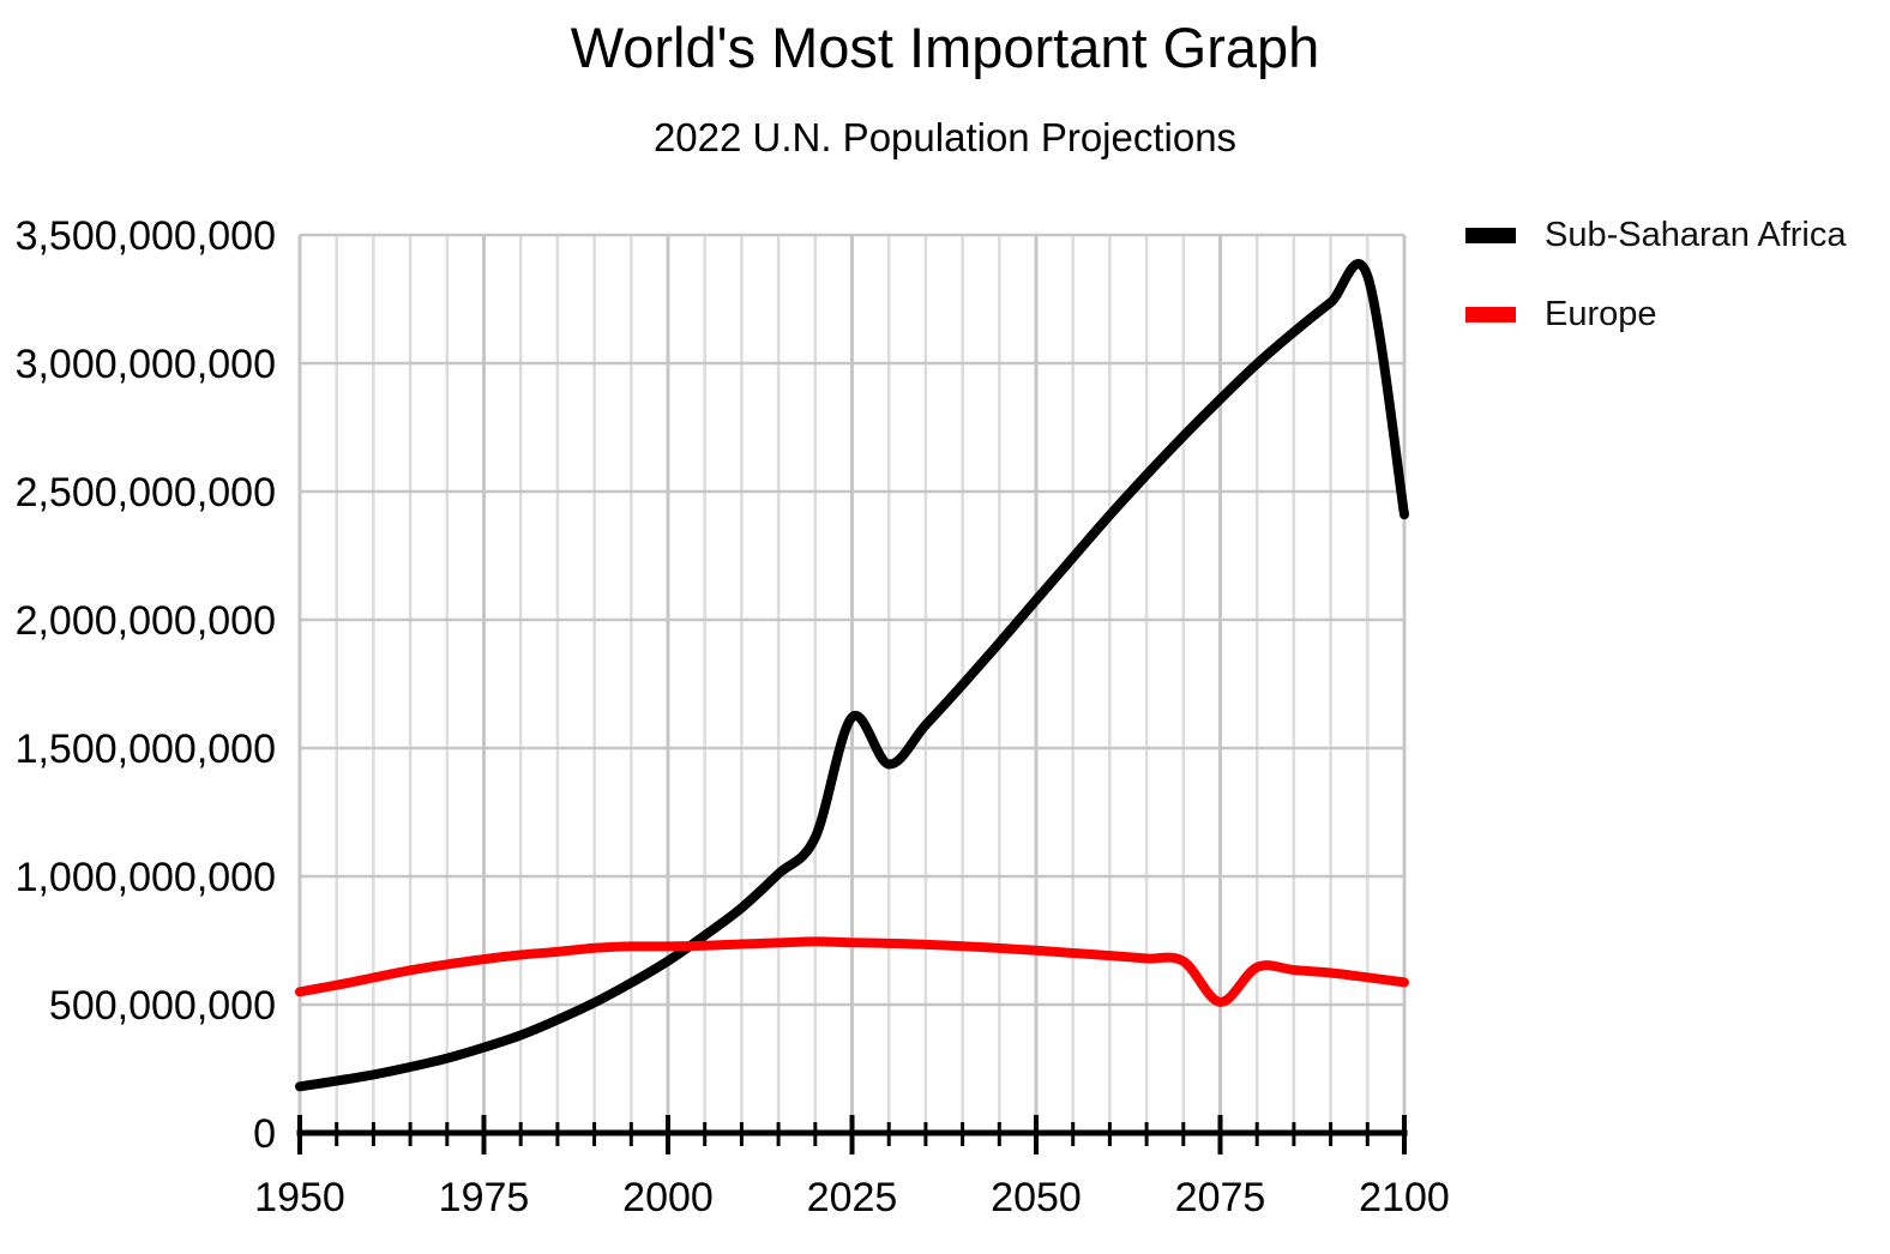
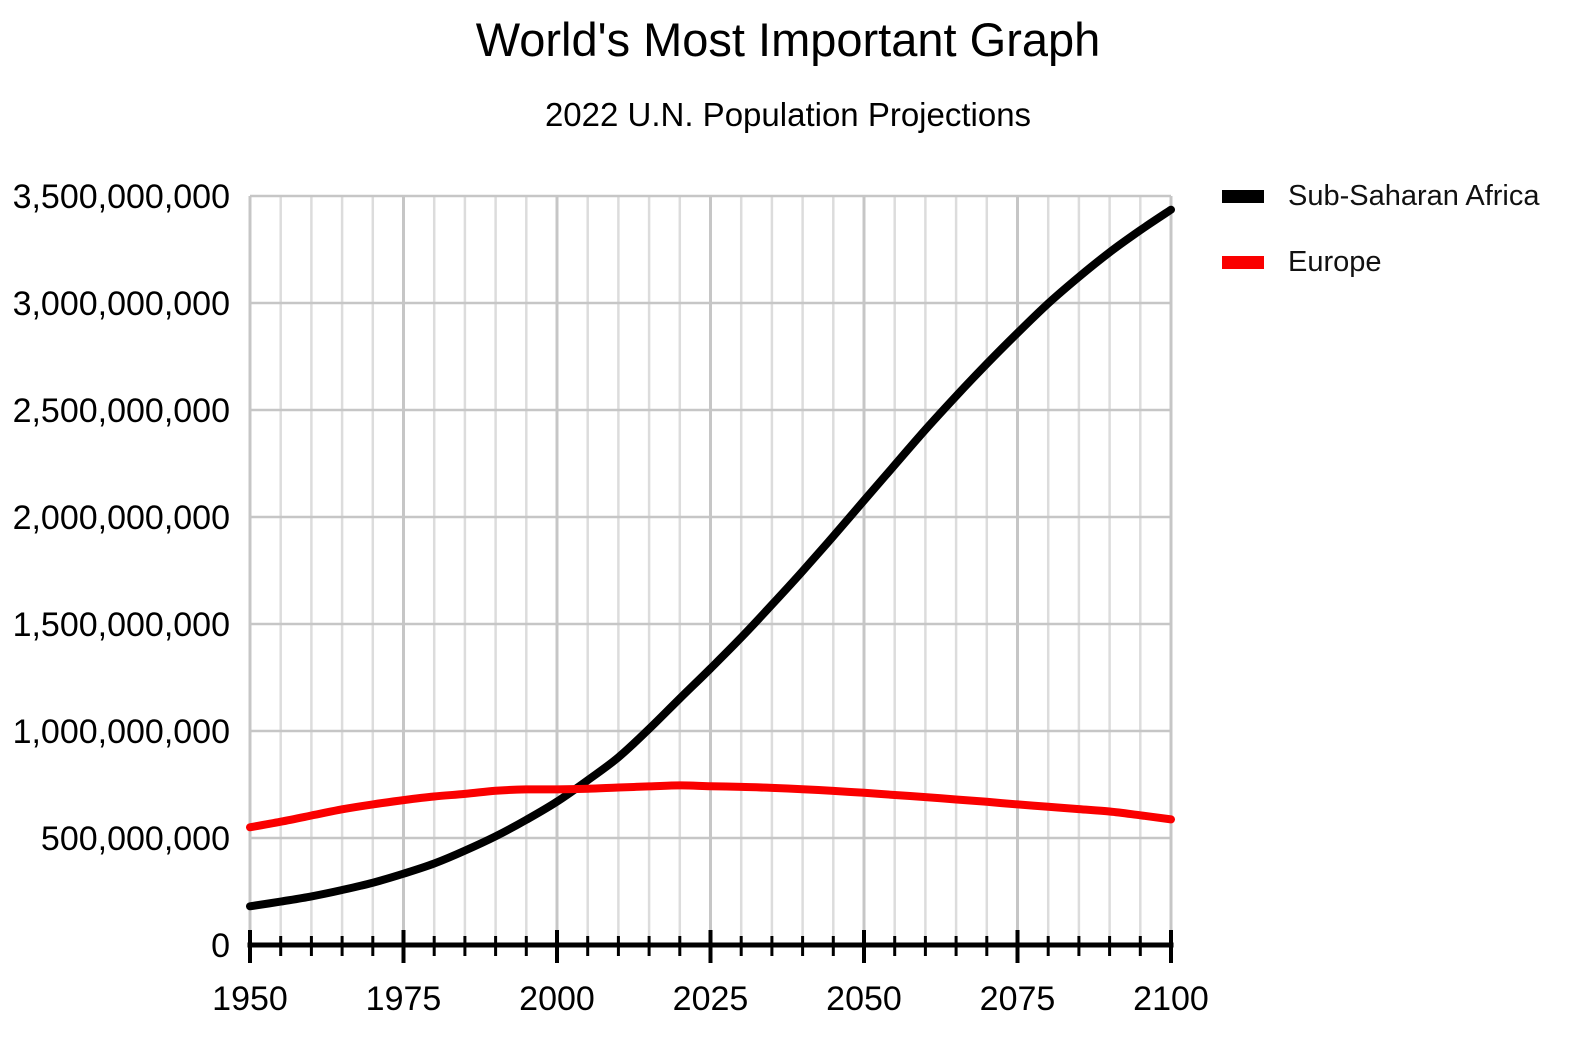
Sub-Saharan Africa/2025: 1620000000 -> 1290000000
Europe/2075: 510000000 -> 660000000
Sub-Saharan Africa/2100: 2410000000 -> 3440000000
